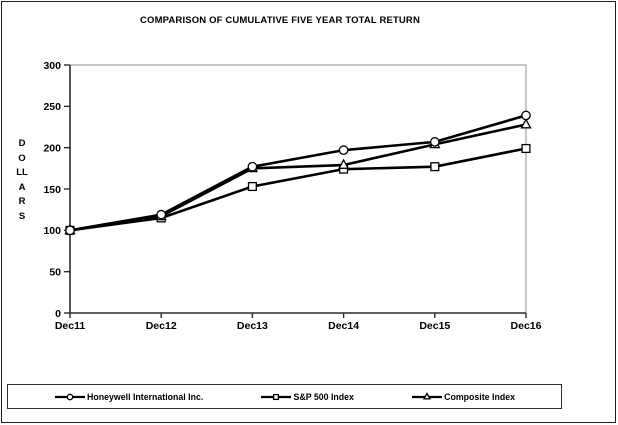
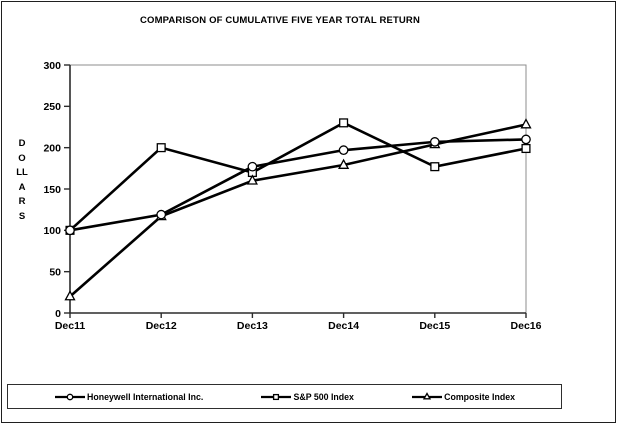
Composite Index/Dec11: 100 -> 20
S&P 500 Index/Dec12: 120 -> 200
S&P 500 Index/Dec13: 150 -> 170
Composite Index/Dec13: 180 -> 160
S&P 500 Index/Dec14: 170 -> 230
Honeywell International Inc./Dec16: 240 -> 210
